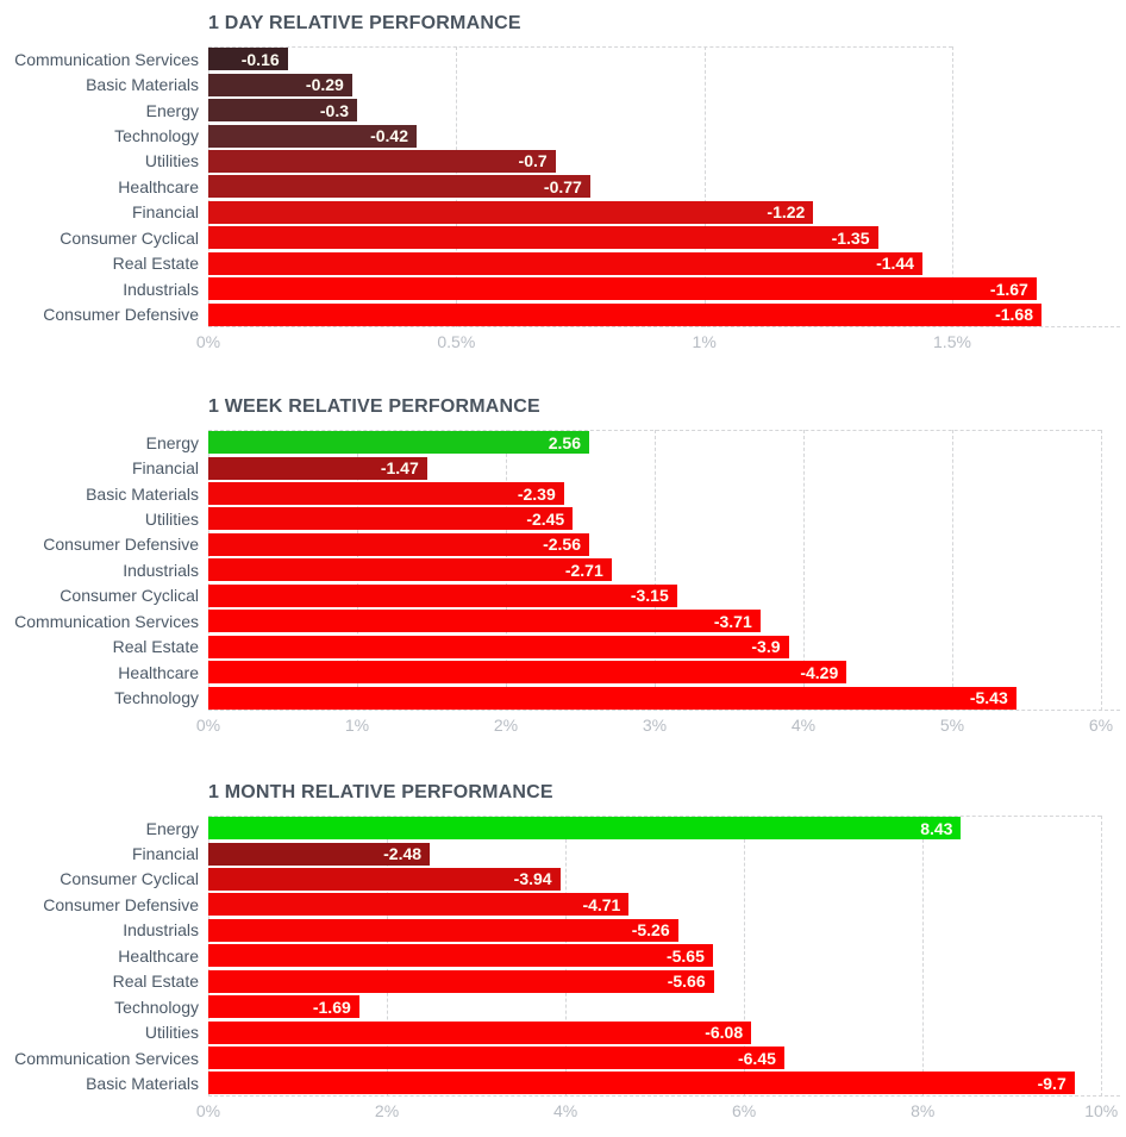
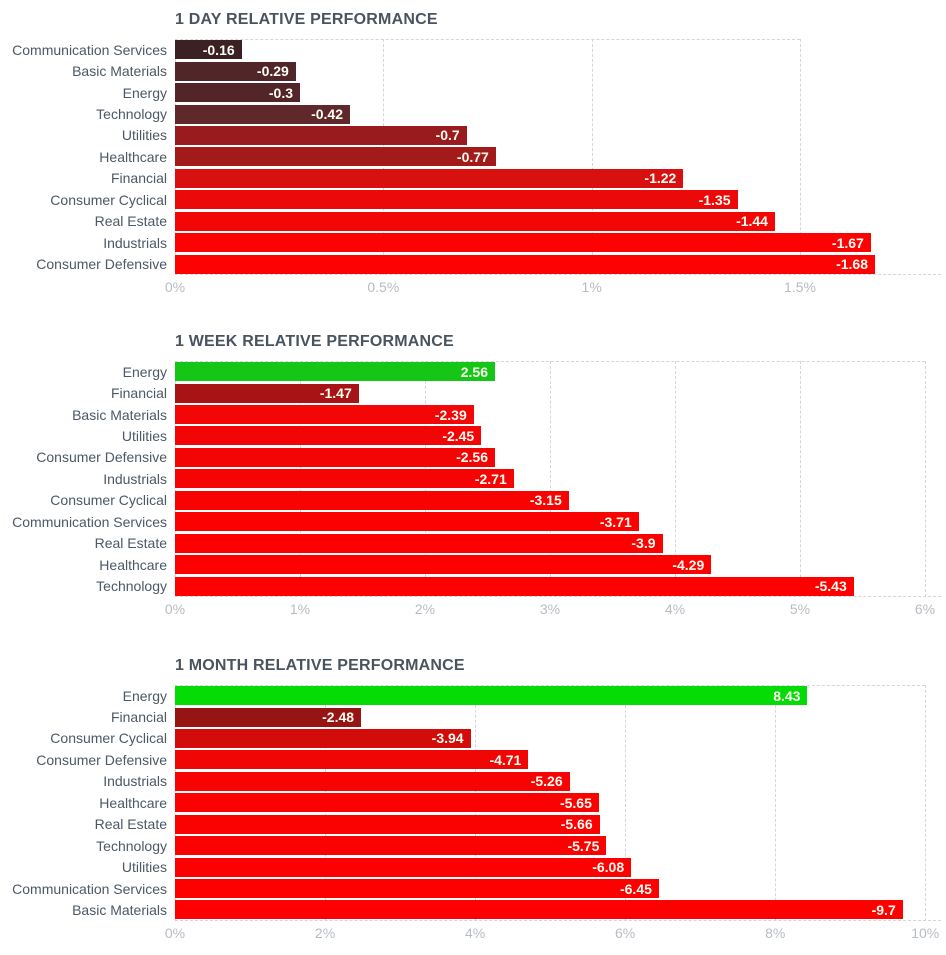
1 MONTH RELATIVE PERFORMANCE/Technology: -1.69 -> -5.75
